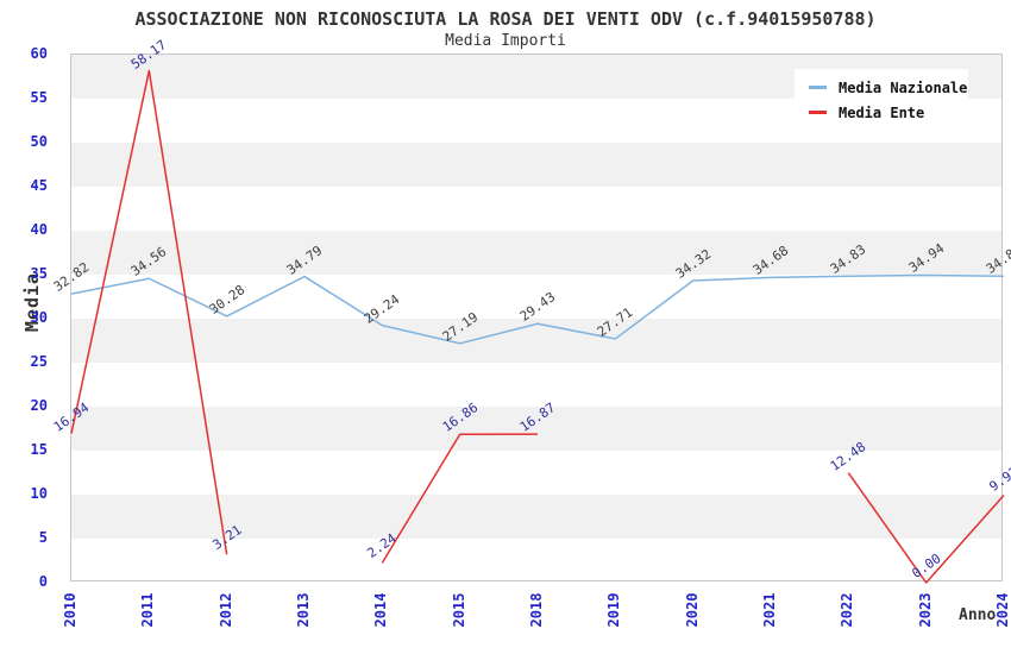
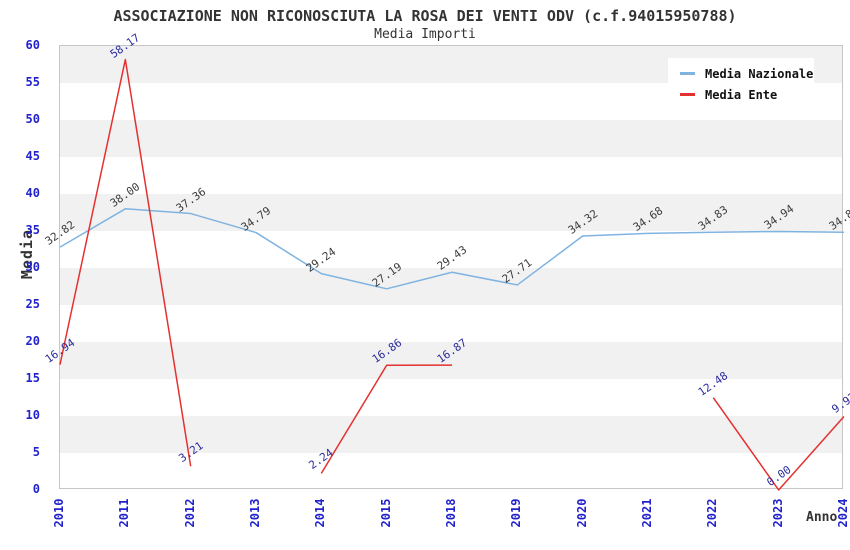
Media Nazionale/2011: 34.56 -> 38.00
Media Nazionale/2012: 30.28 -> 37.36
